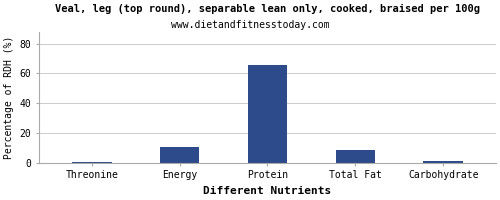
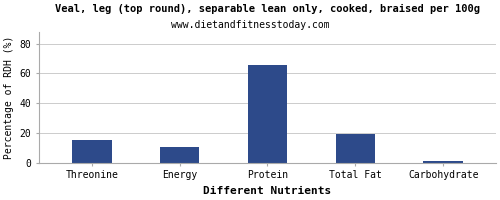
Threonine: 0 -> 15
Total Fat: 8 -> 19
